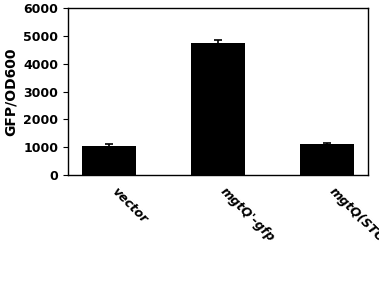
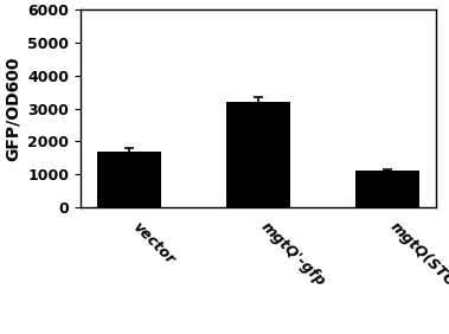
vector: 1050 -> 1700
mgtQ'-gfp: 4750 -> 3200
